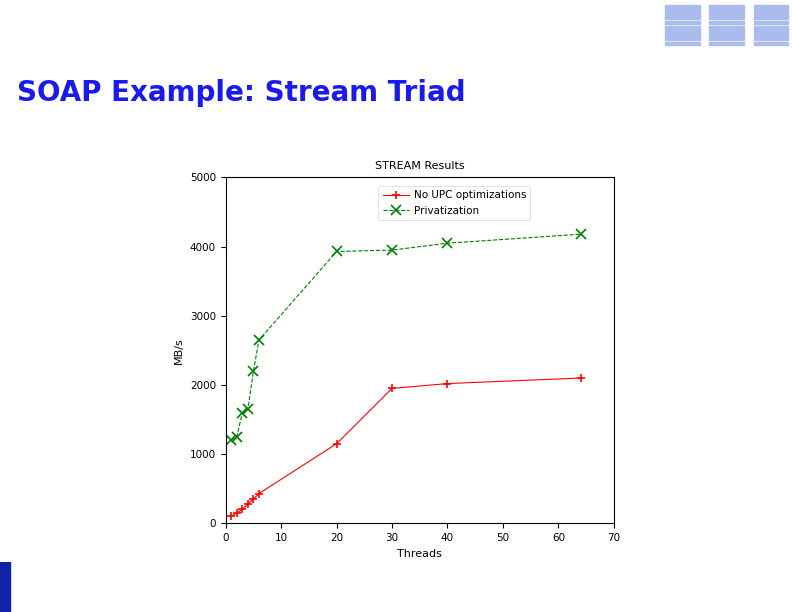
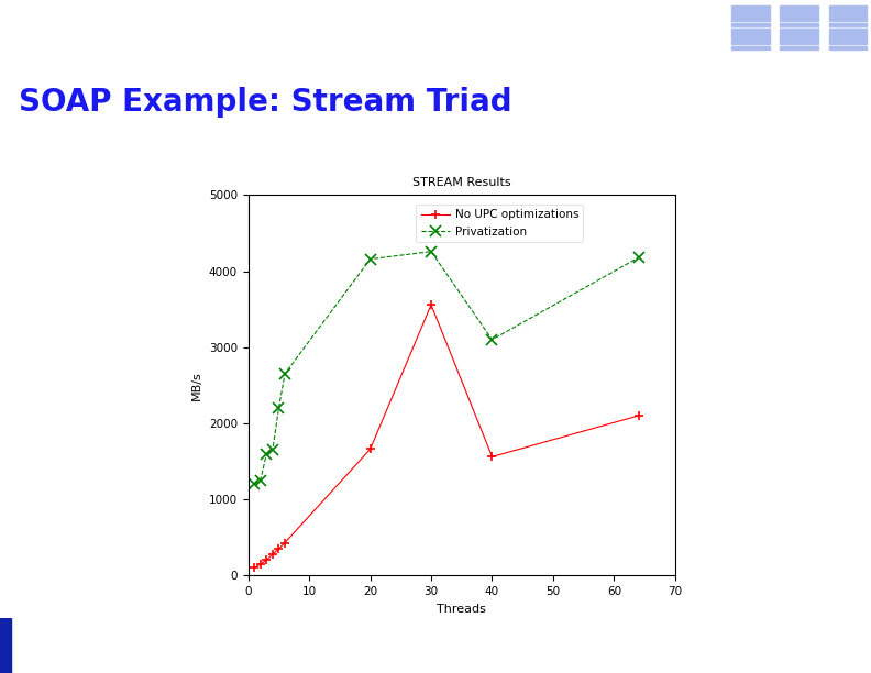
No UPC optimizations/20: 1150 -> 1660
Privatization/20: 3930 -> 4160
No UPC optimizations/30: 1950 -> 3560
Privatization/30: 3950 -> 4260
No UPC optimizations/40: 2020 -> 1560
Privatization/40: 4050 -> 3100
